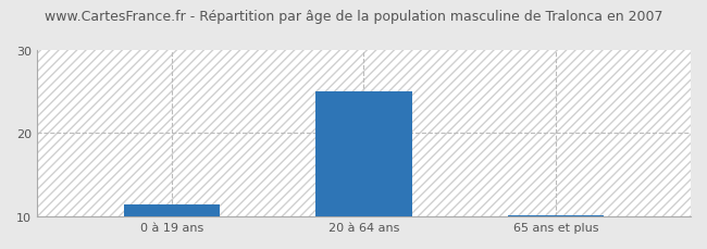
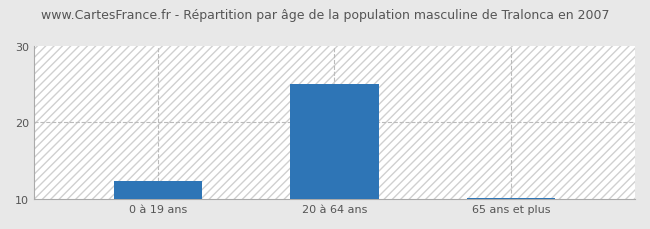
0 à 19 ans: 11.5 -> 12.4
